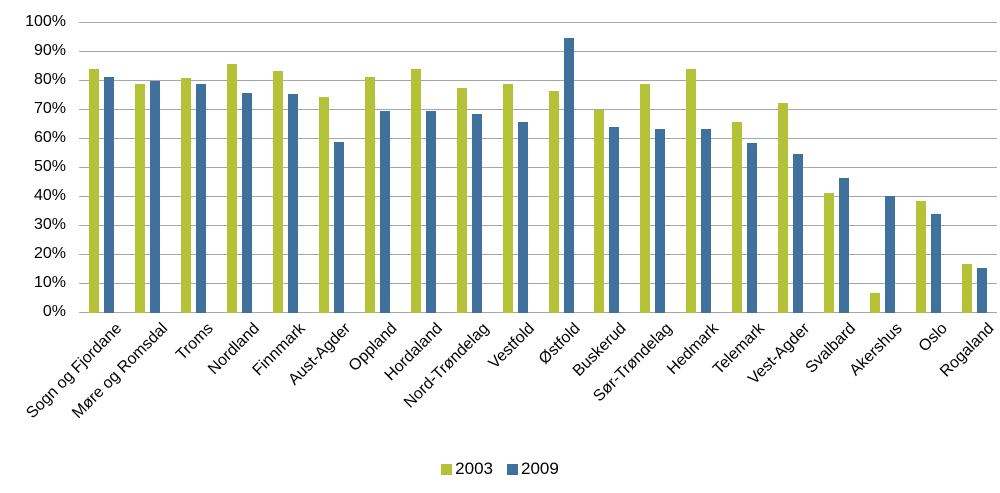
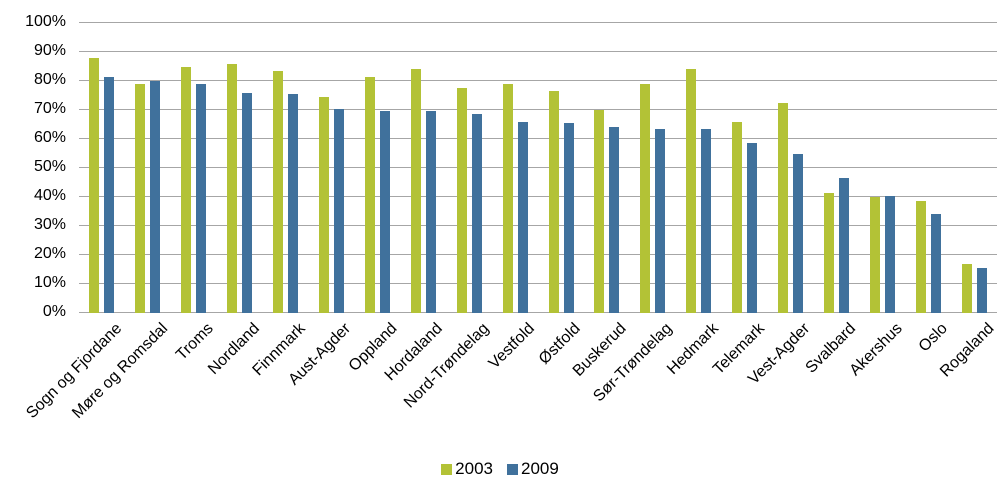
2003/Sogn og Fjordane: 84% -> 88%
2003/Troms: 81% -> 85%
2009/Aust-Agder: 59% -> 70%
2009/Østfold: 95% -> 66%
2003/Akershus: 7% -> 40%
